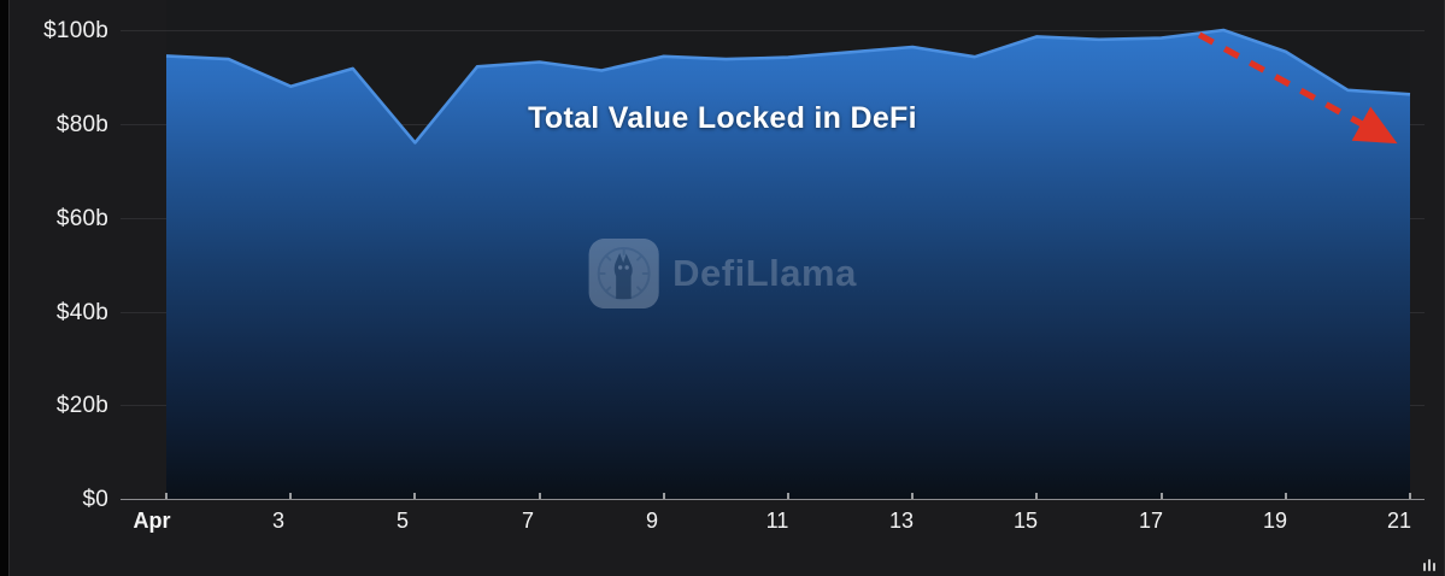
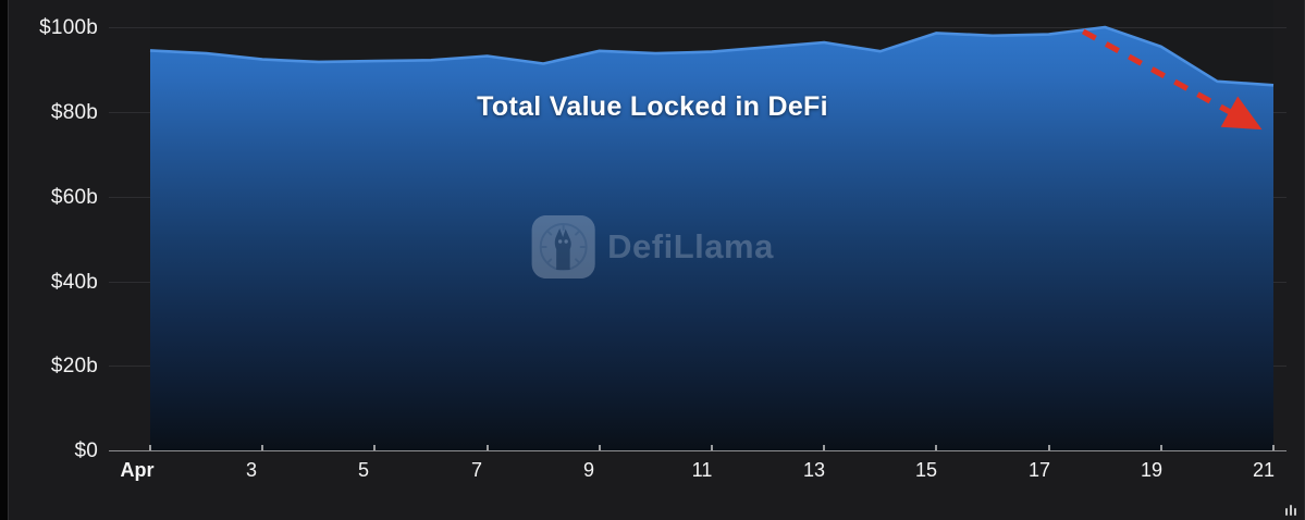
3: $88b -> $92b
5: $76b -> $92b
